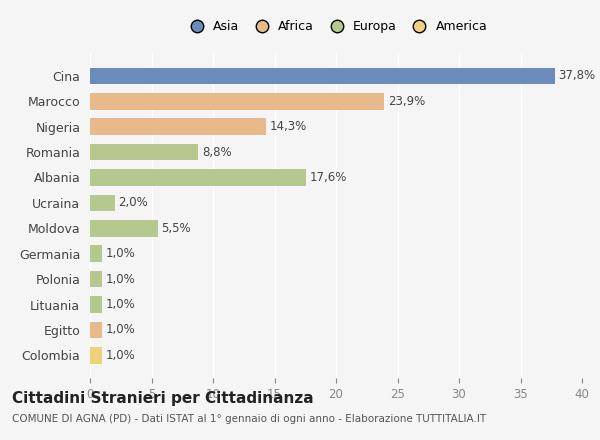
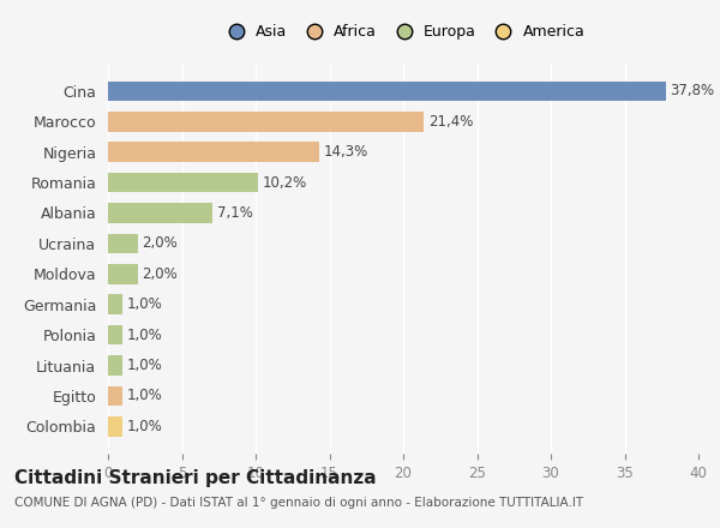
Marocco: 23,9% -> 21,4%
Romania: 8,8% -> 10,2%
Albania: 17,6% -> 7,1%
Moldova: 5,5% -> 2,0%
